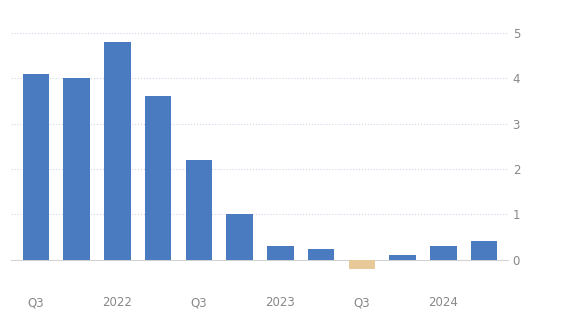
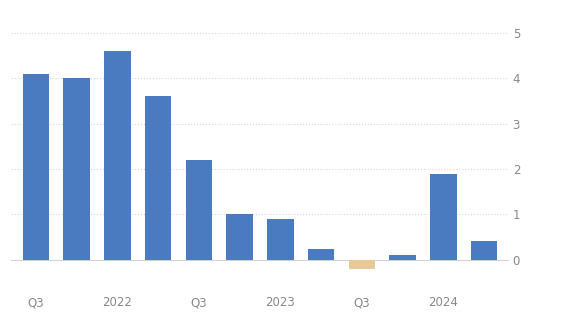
2022: 4.80 -> 4.60
2023: 0.30 -> 0.90
2024: 0.30 -> 1.90
